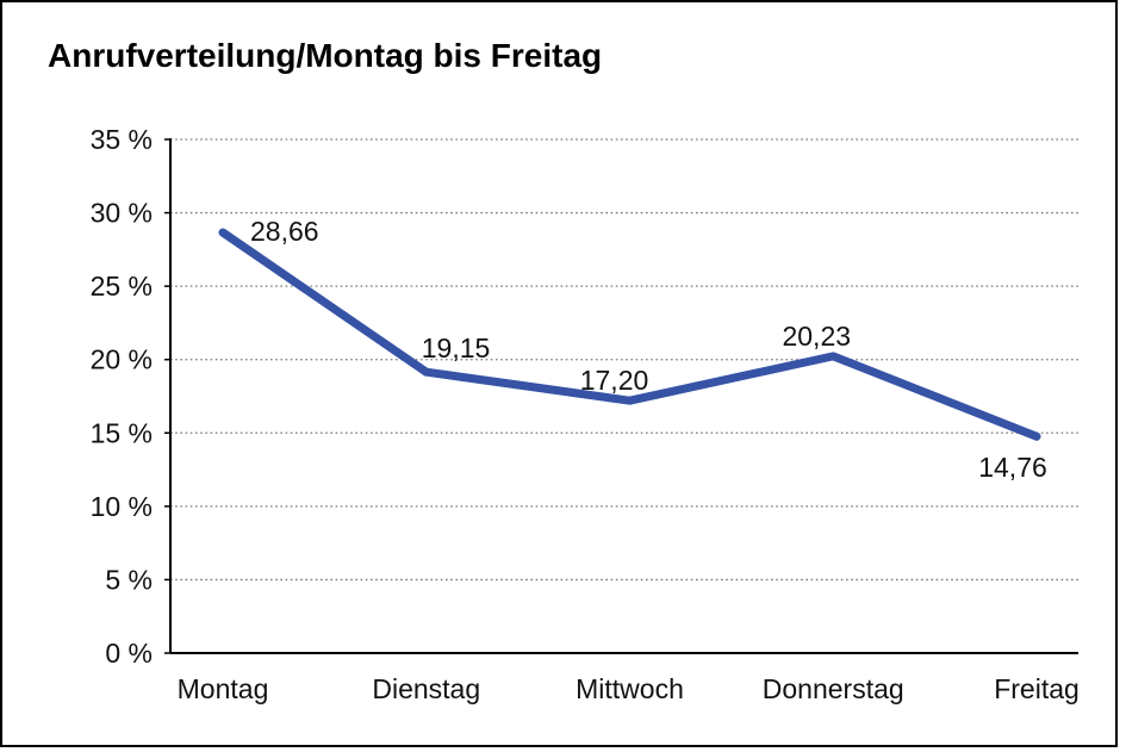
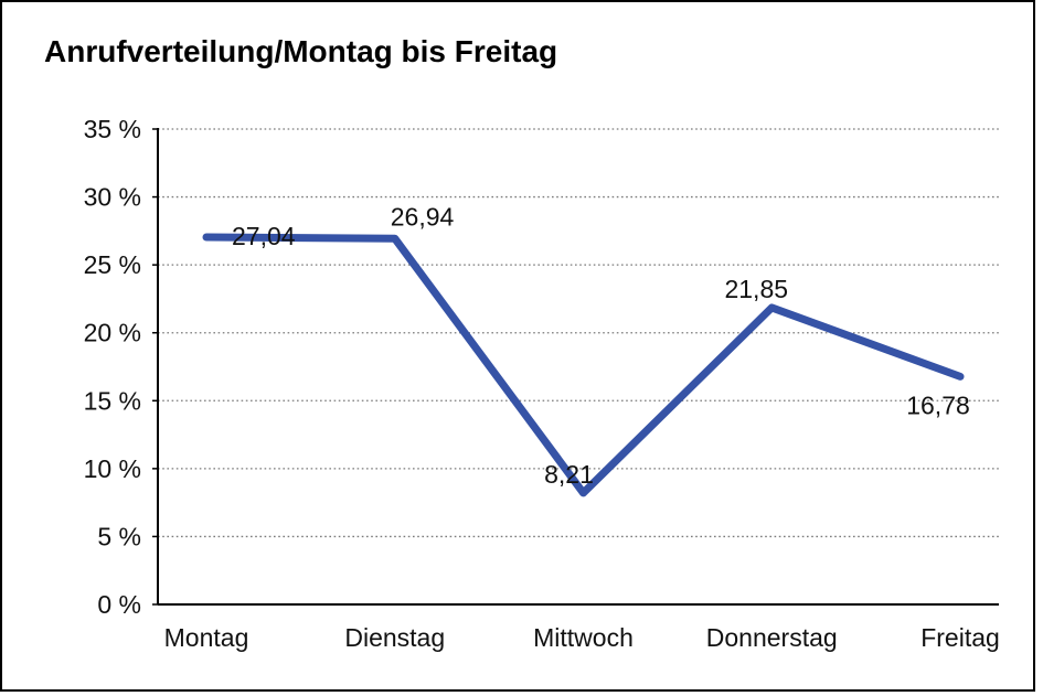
Montag: 28,66 -> 27,04
Dienstag: 19,15 -> 26,94
Mittwoch: 17,20 -> 8,21
Donnerstag: 20,23 -> 21,85
Freitag: 14,76 -> 16,78
